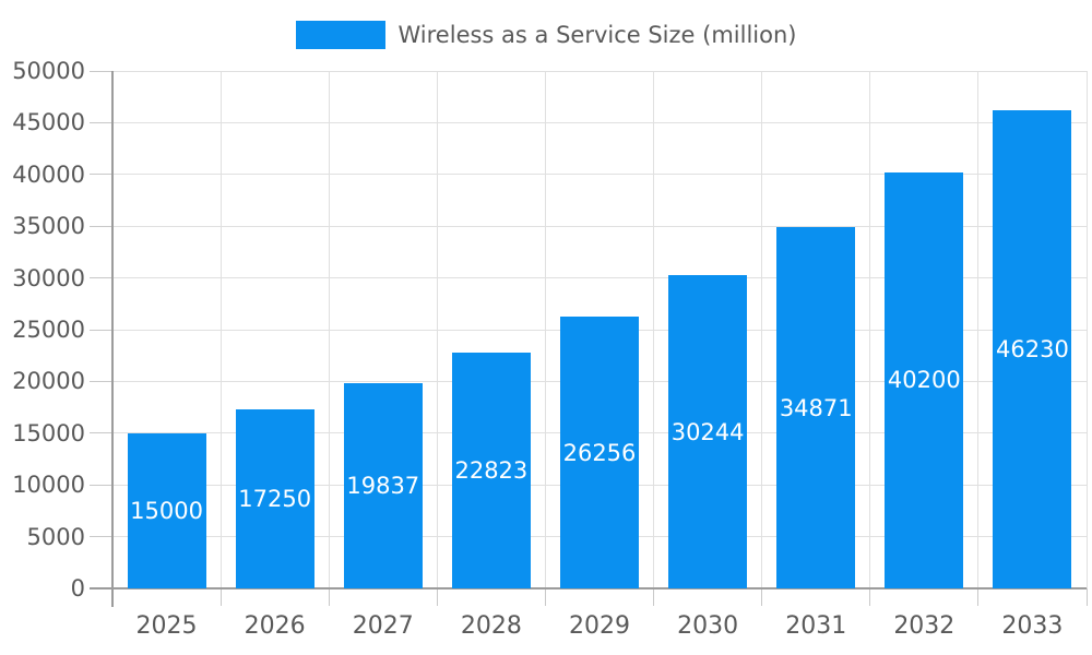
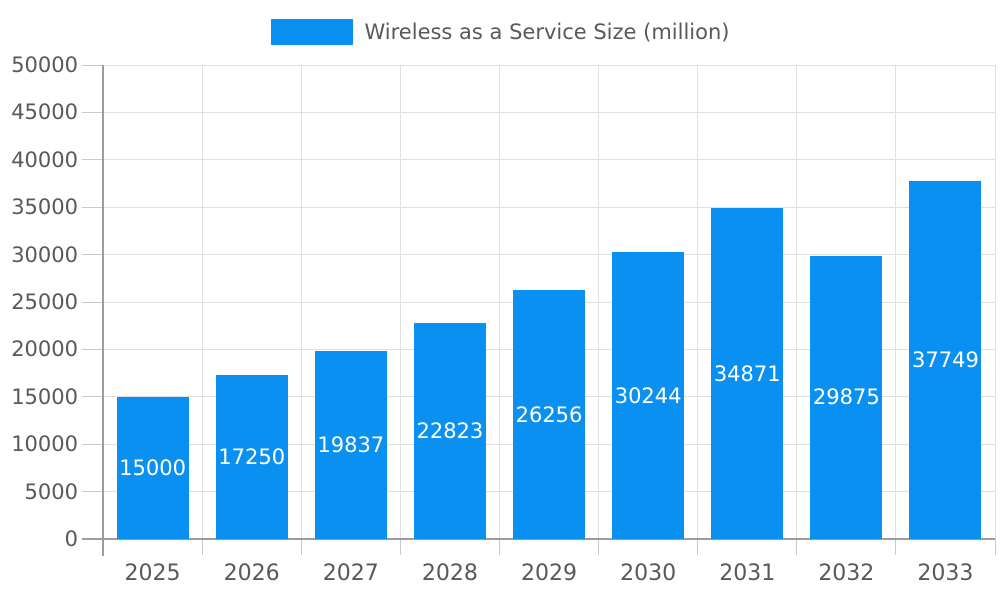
2032: 40200 -> 29875
2033: 46230 -> 37749
